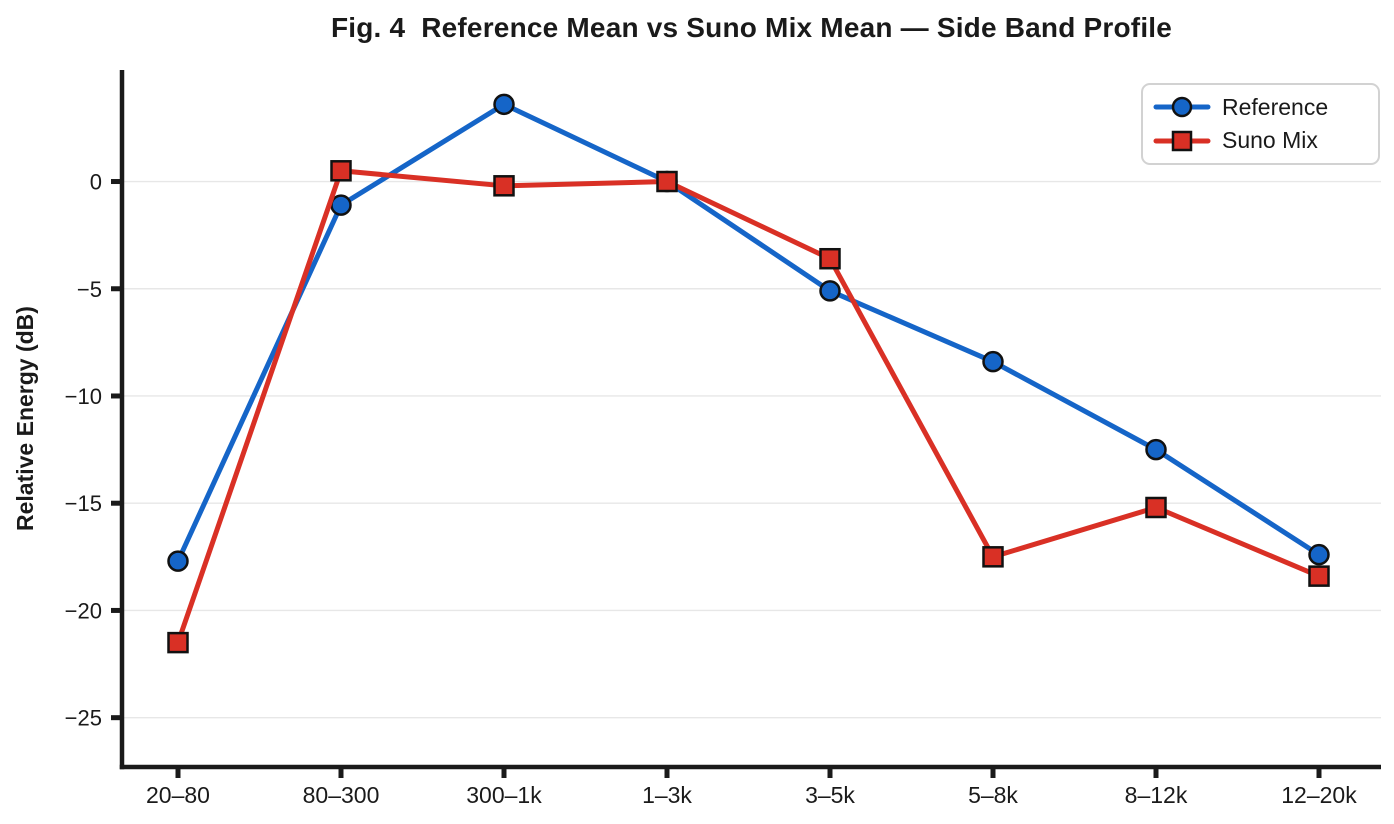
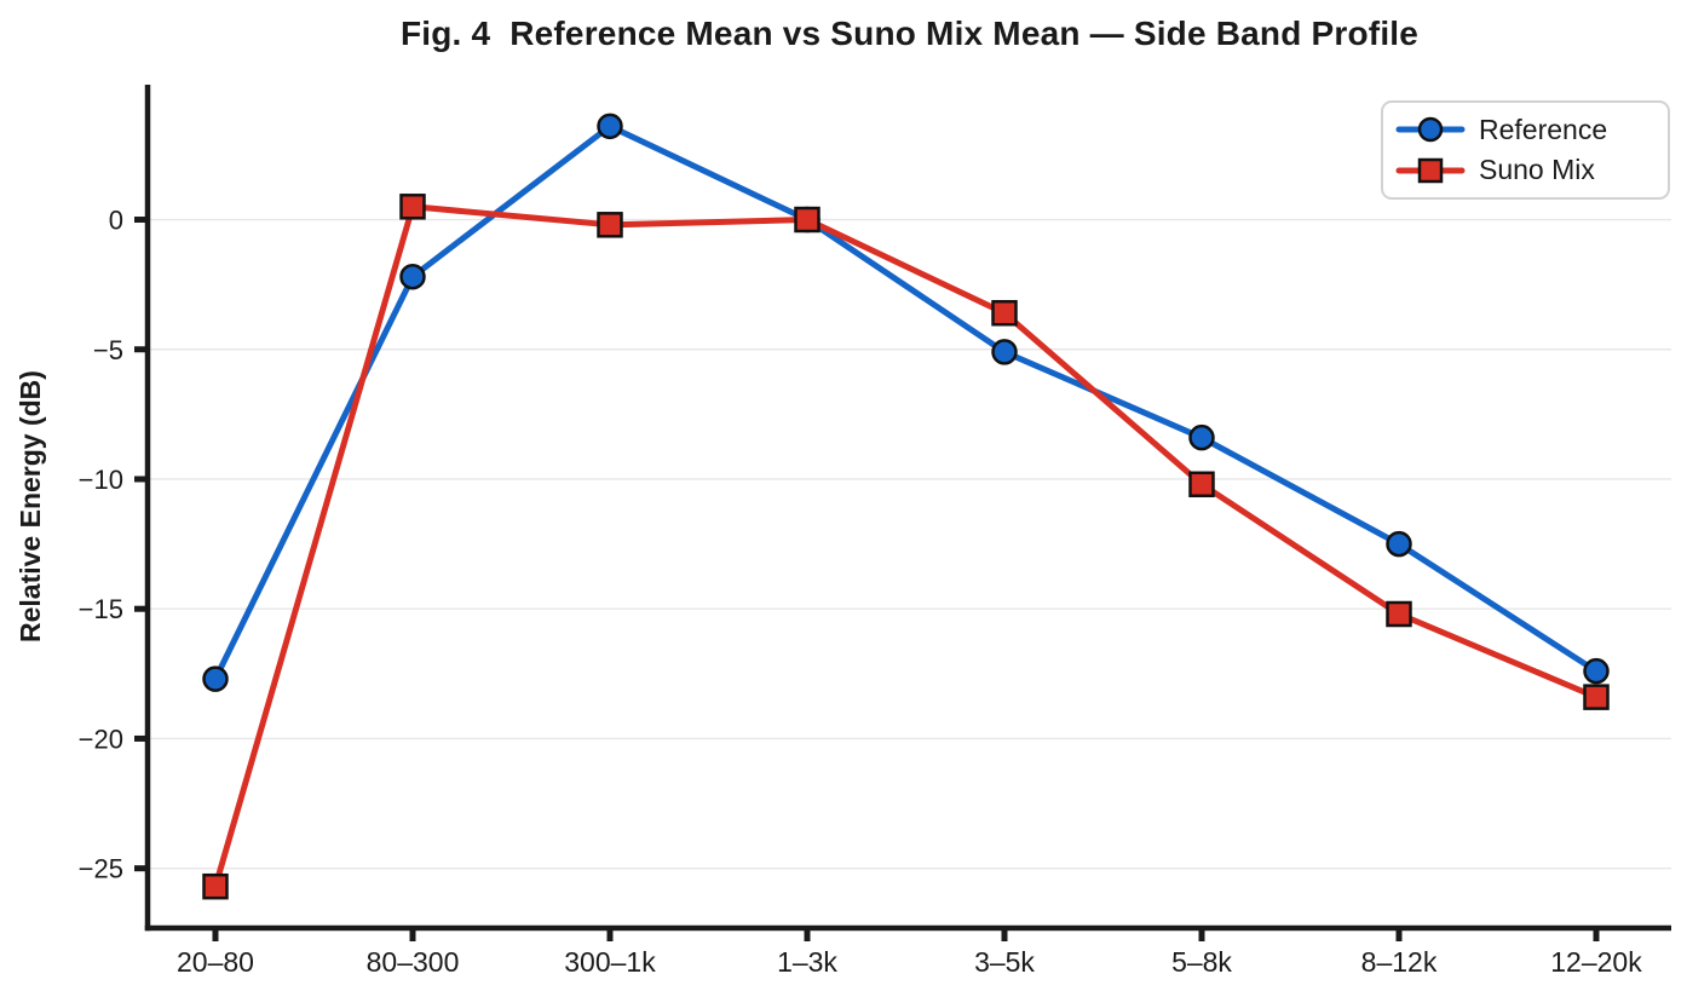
Suno Mix/20–80: -21.5 -> -25.7
Reference/80–300: -1.1 -> -2.2
Suno Mix/5–8k: -17.5 -> -10.2
